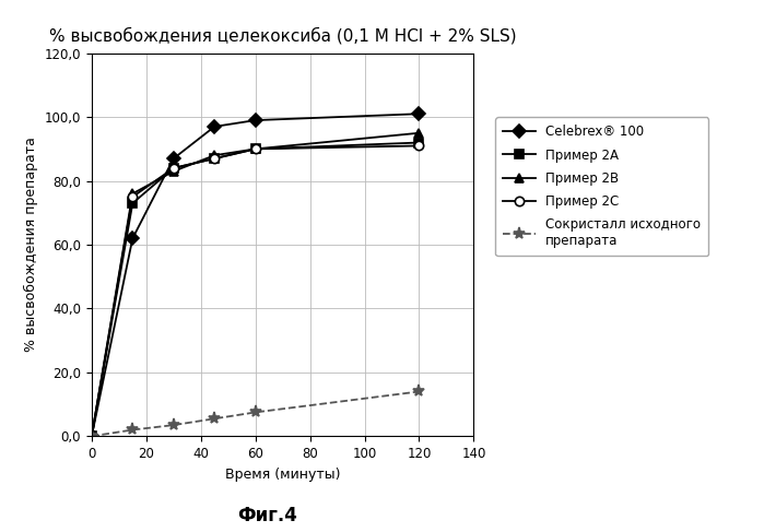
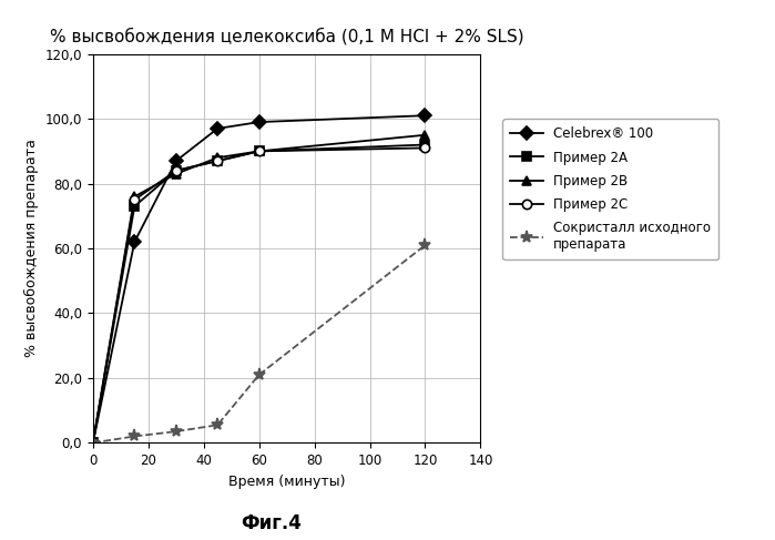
Сокристалл исходного препарата/60: 7,5 -> 21,0
Сокристалл исходного препарата/120: 14,0 -> 61,0
